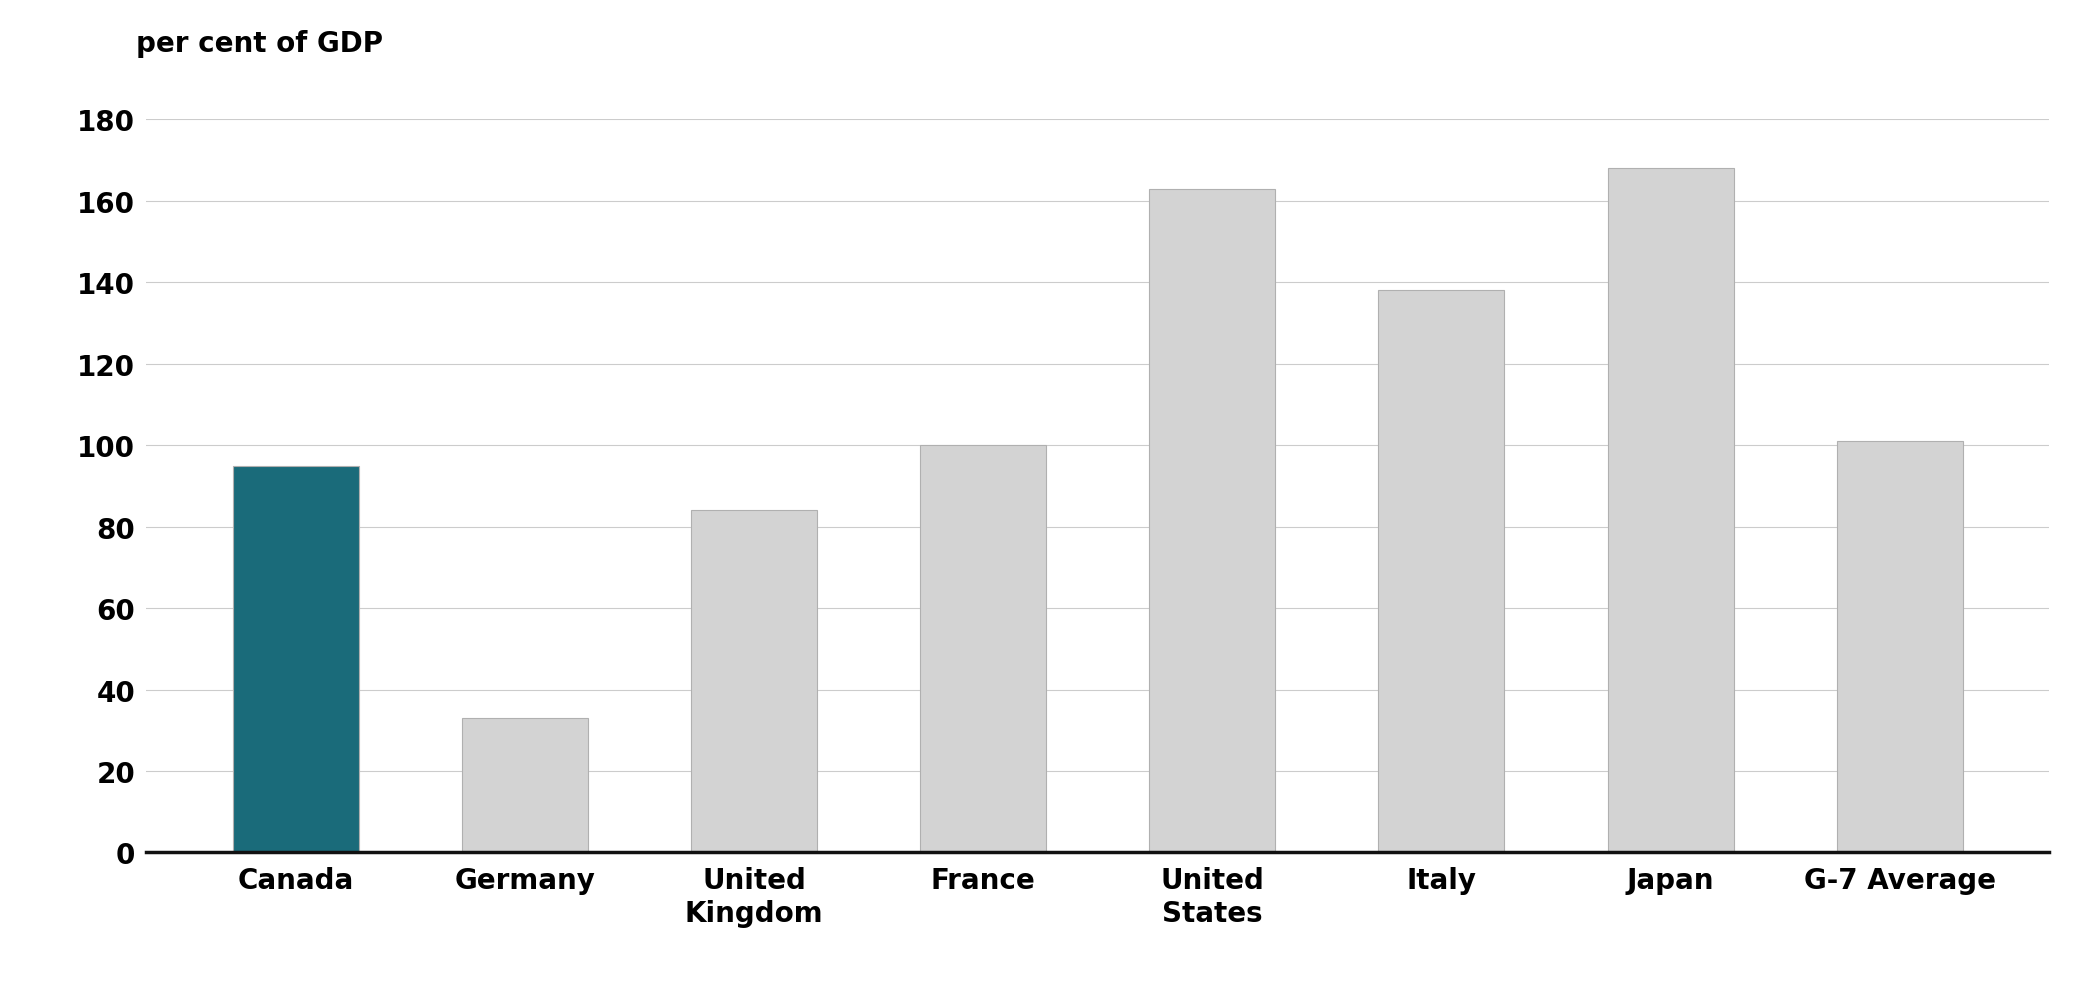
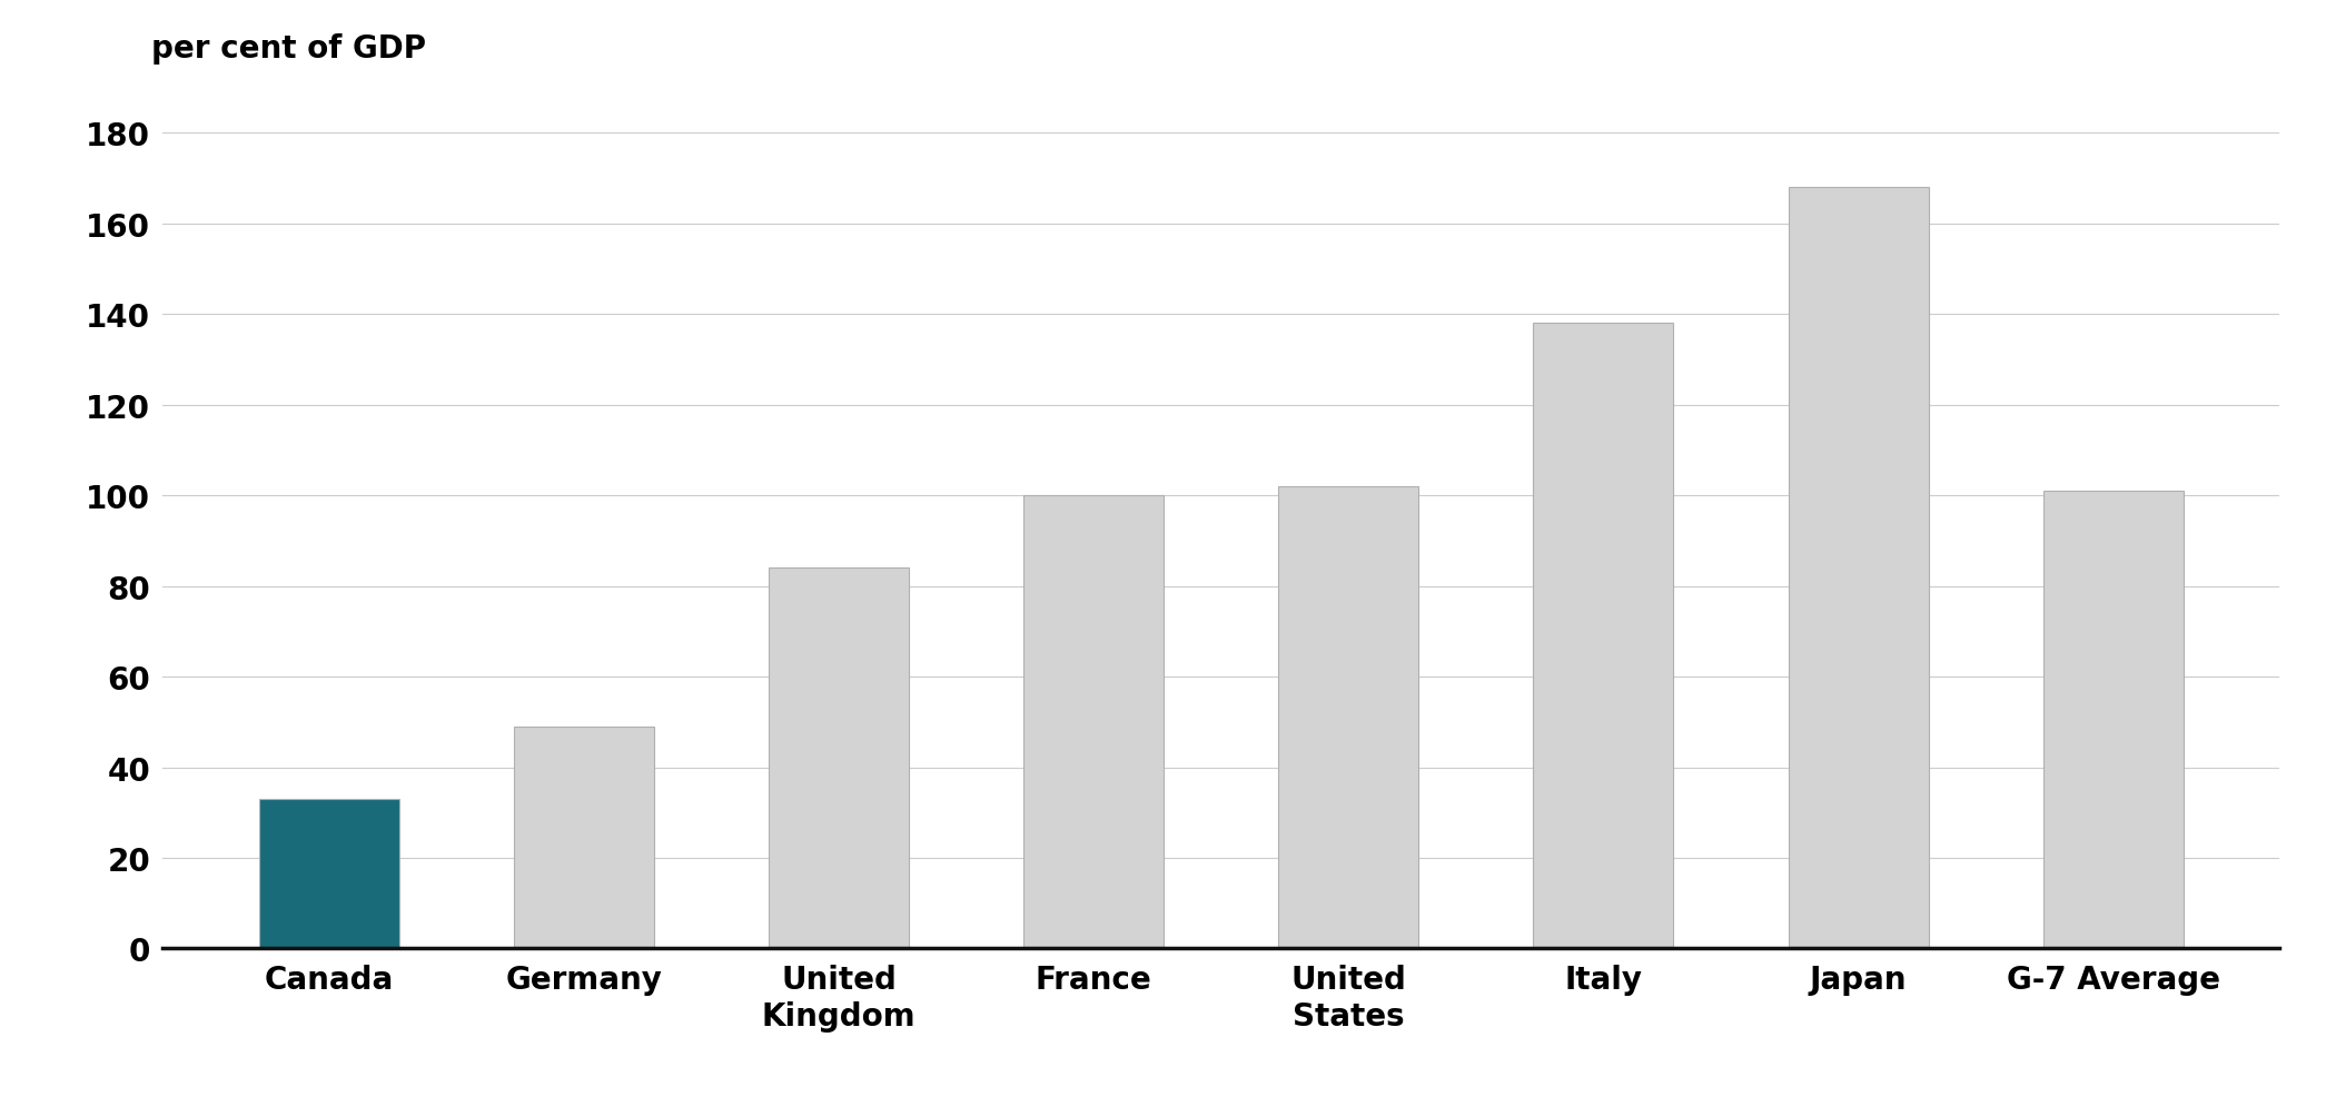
Canada: 95 -> 33
Germany: 33 -> 49
United States: 163 -> 102
